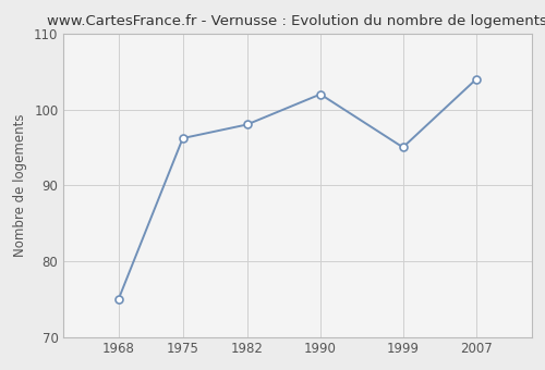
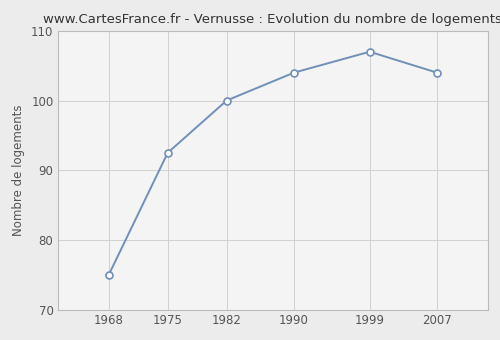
1975: 96.2 -> 92.5
1982: 98.0 -> 100.0
1990: 102.0 -> 104.0
1999: 95.0 -> 107.0
